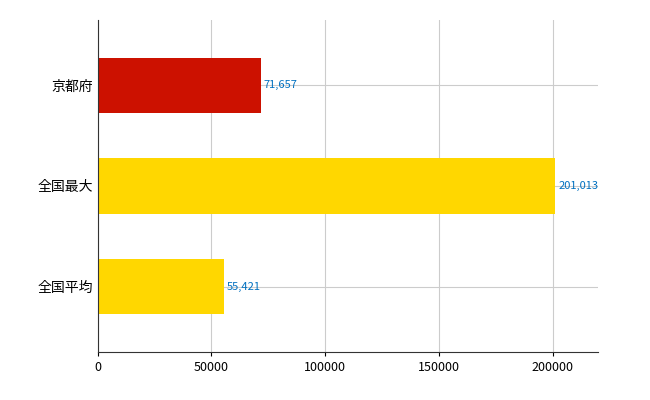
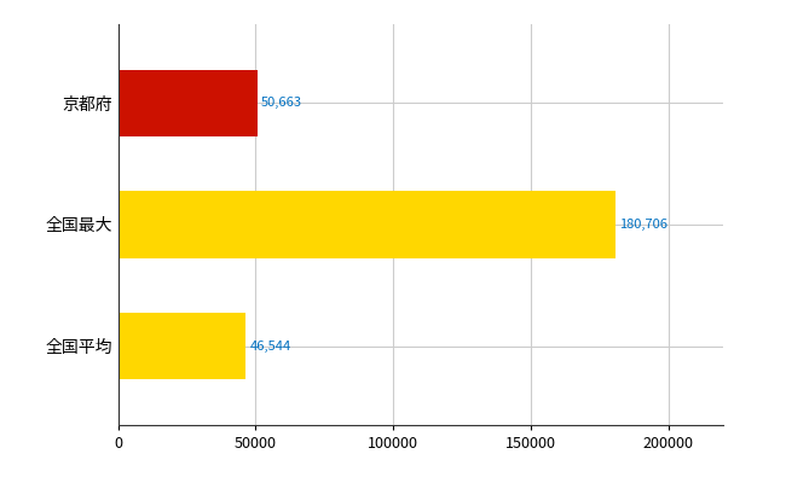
京都府: 71,657 -> 50,663
全国最大: 201,013 -> 180,706
全国平均: 55,421 -> 46,544
